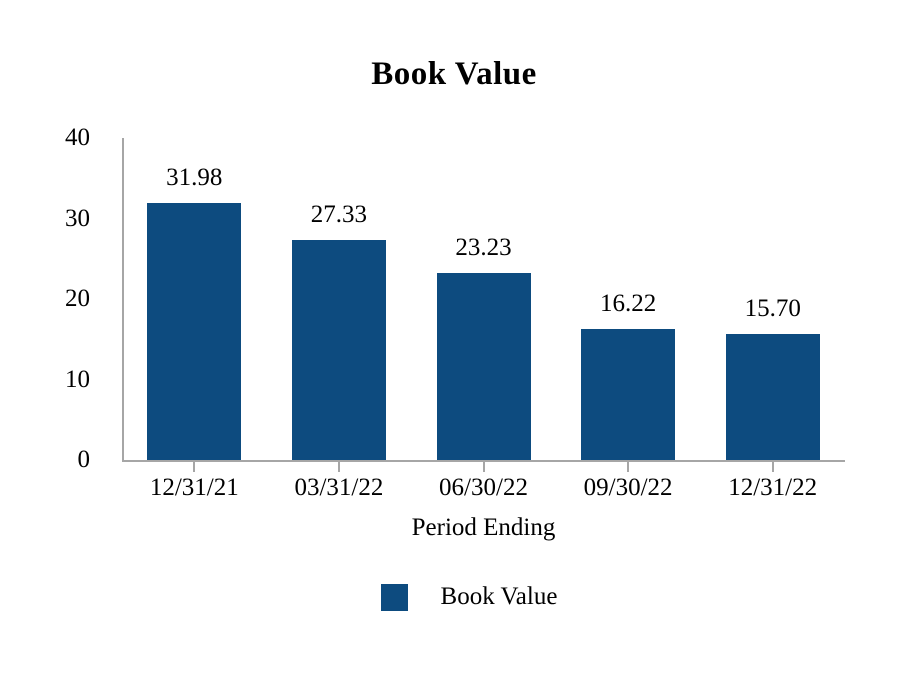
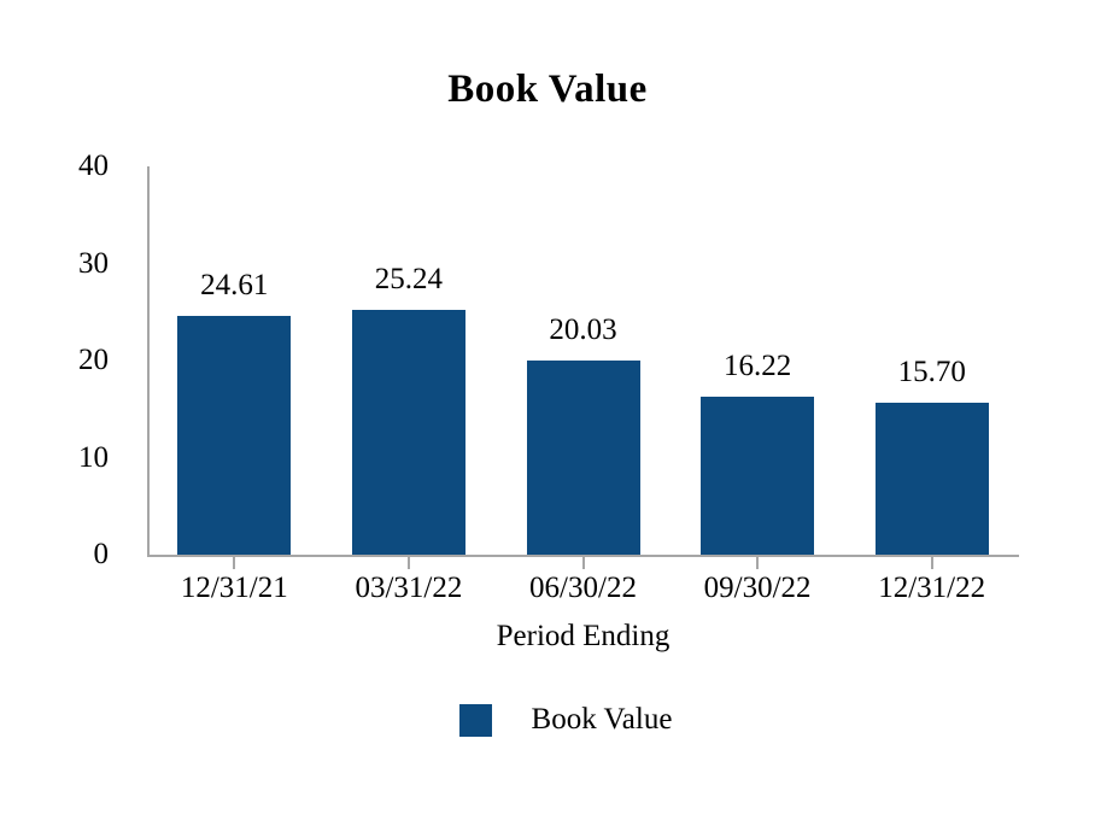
12/31/21: 31.98 -> 24.61
03/31/22: 27.33 -> 25.24
06/30/22: 23.23 -> 20.03
